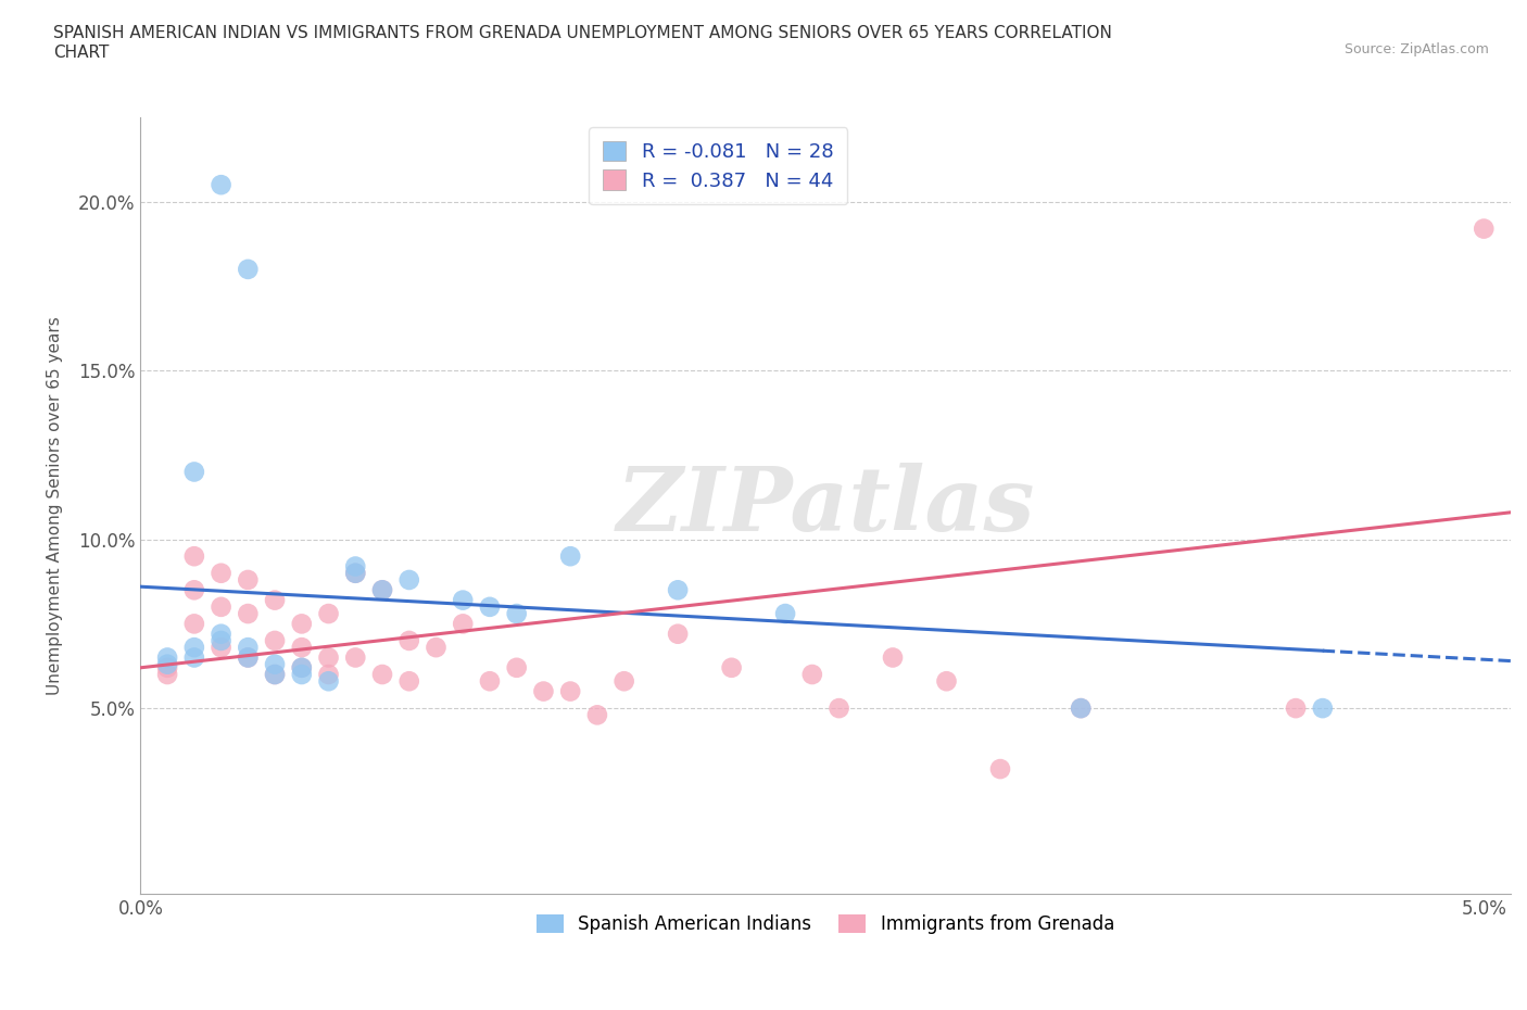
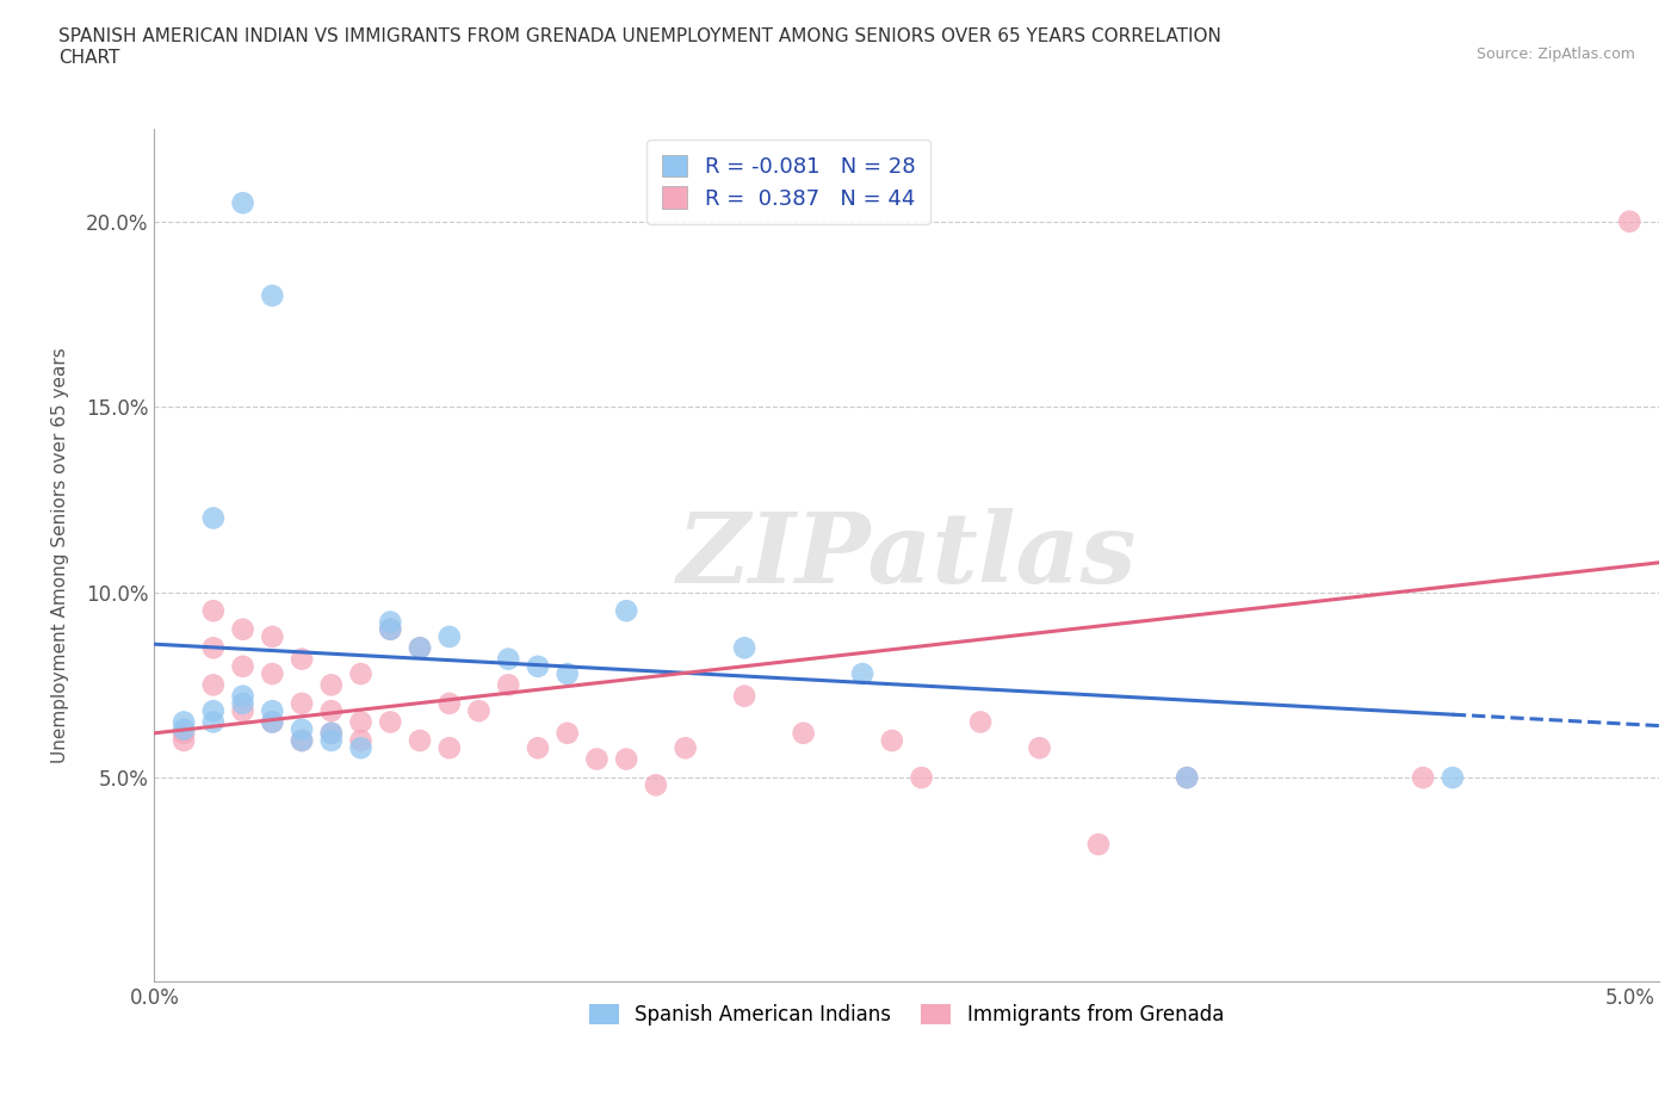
Immigrants from Grenada/5.0%: 19.2% -> 20.0%
